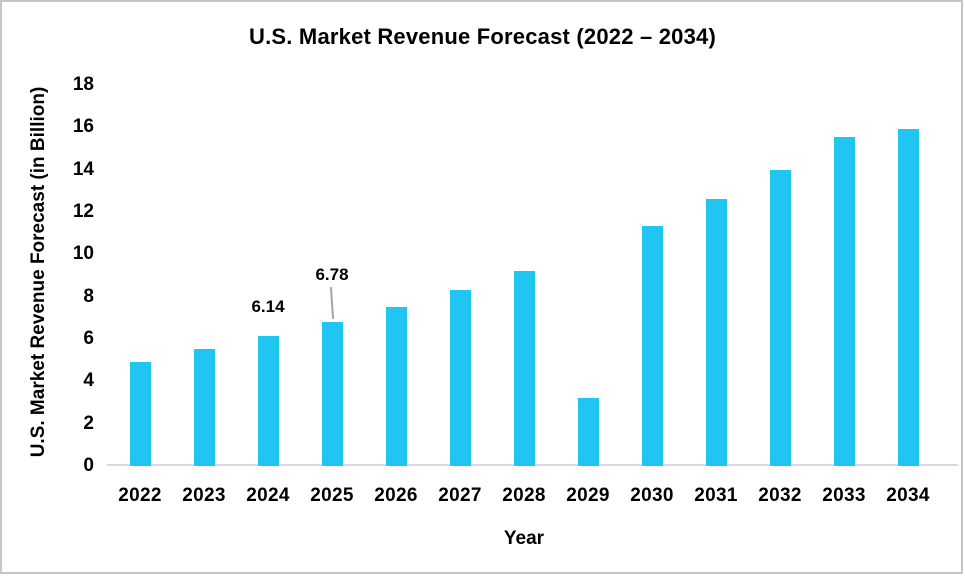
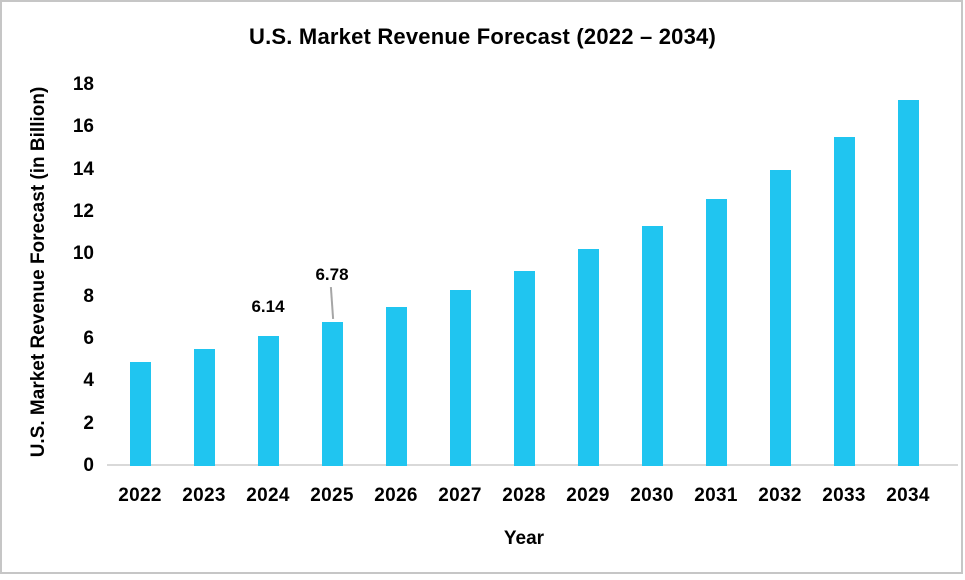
2029: 3.2 -> 10.2
2034: 15.9 -> 17.3
